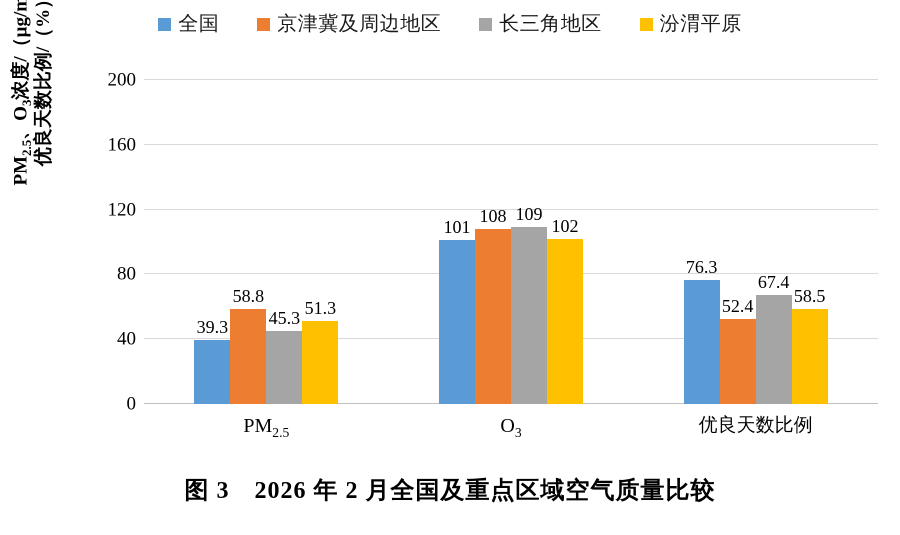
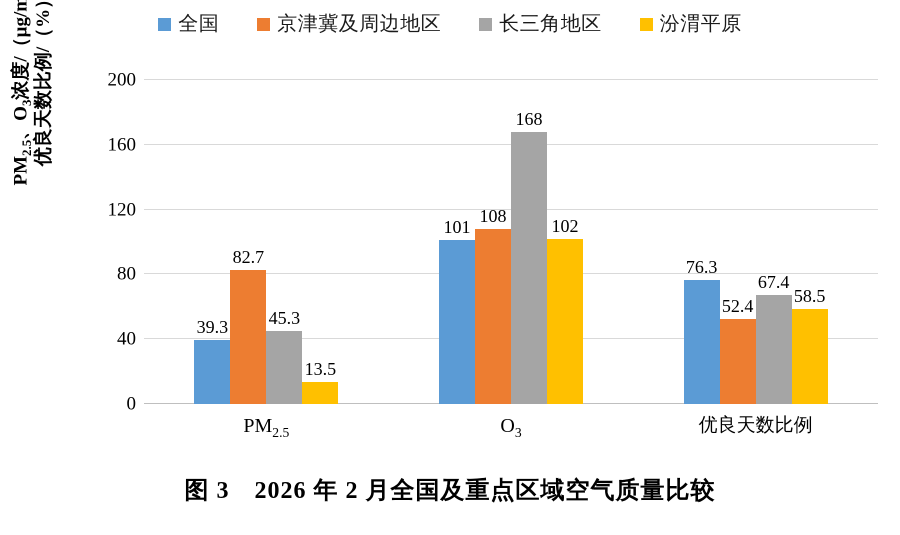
京津冀及周边地区/PM2.5: 58.8 -> 82.7
汾渭平原/PM2.5: 51.3 -> 13.5
长三角地区/O3: 109 -> 168
